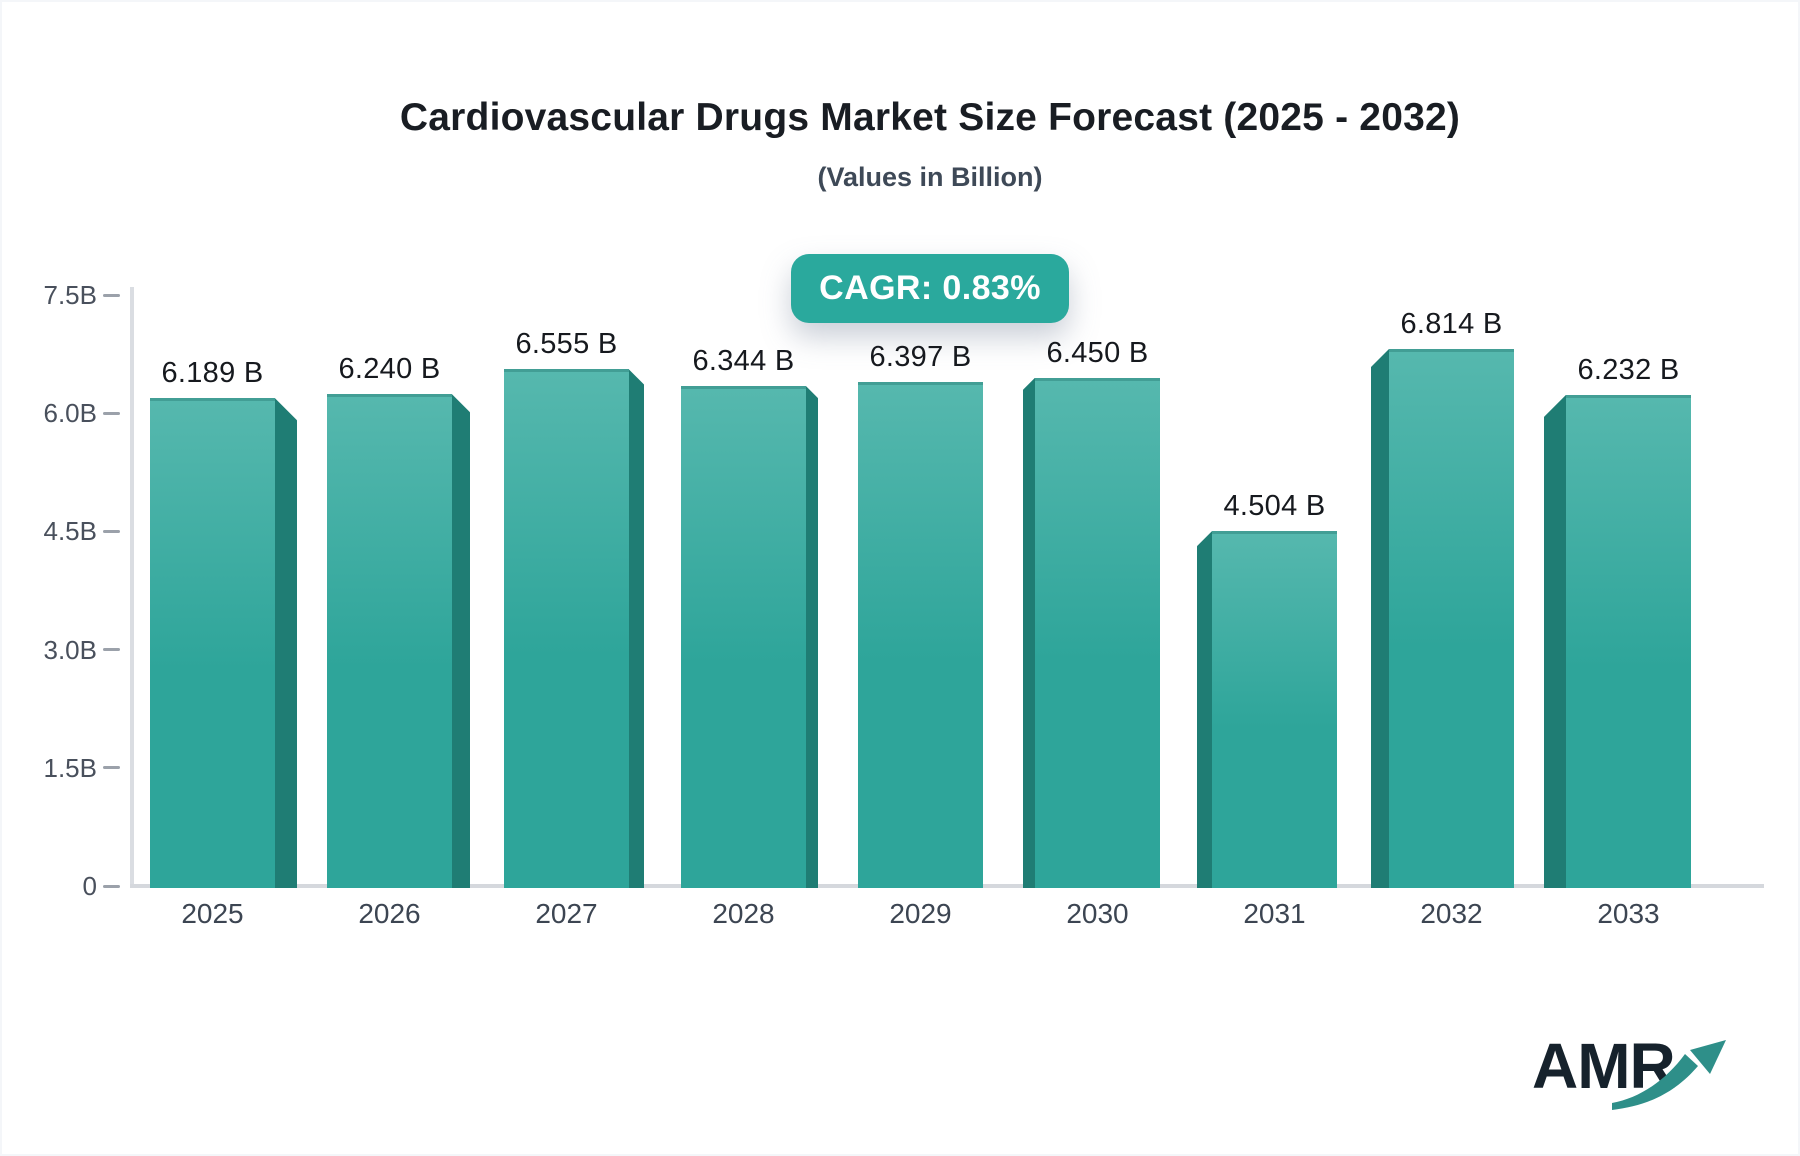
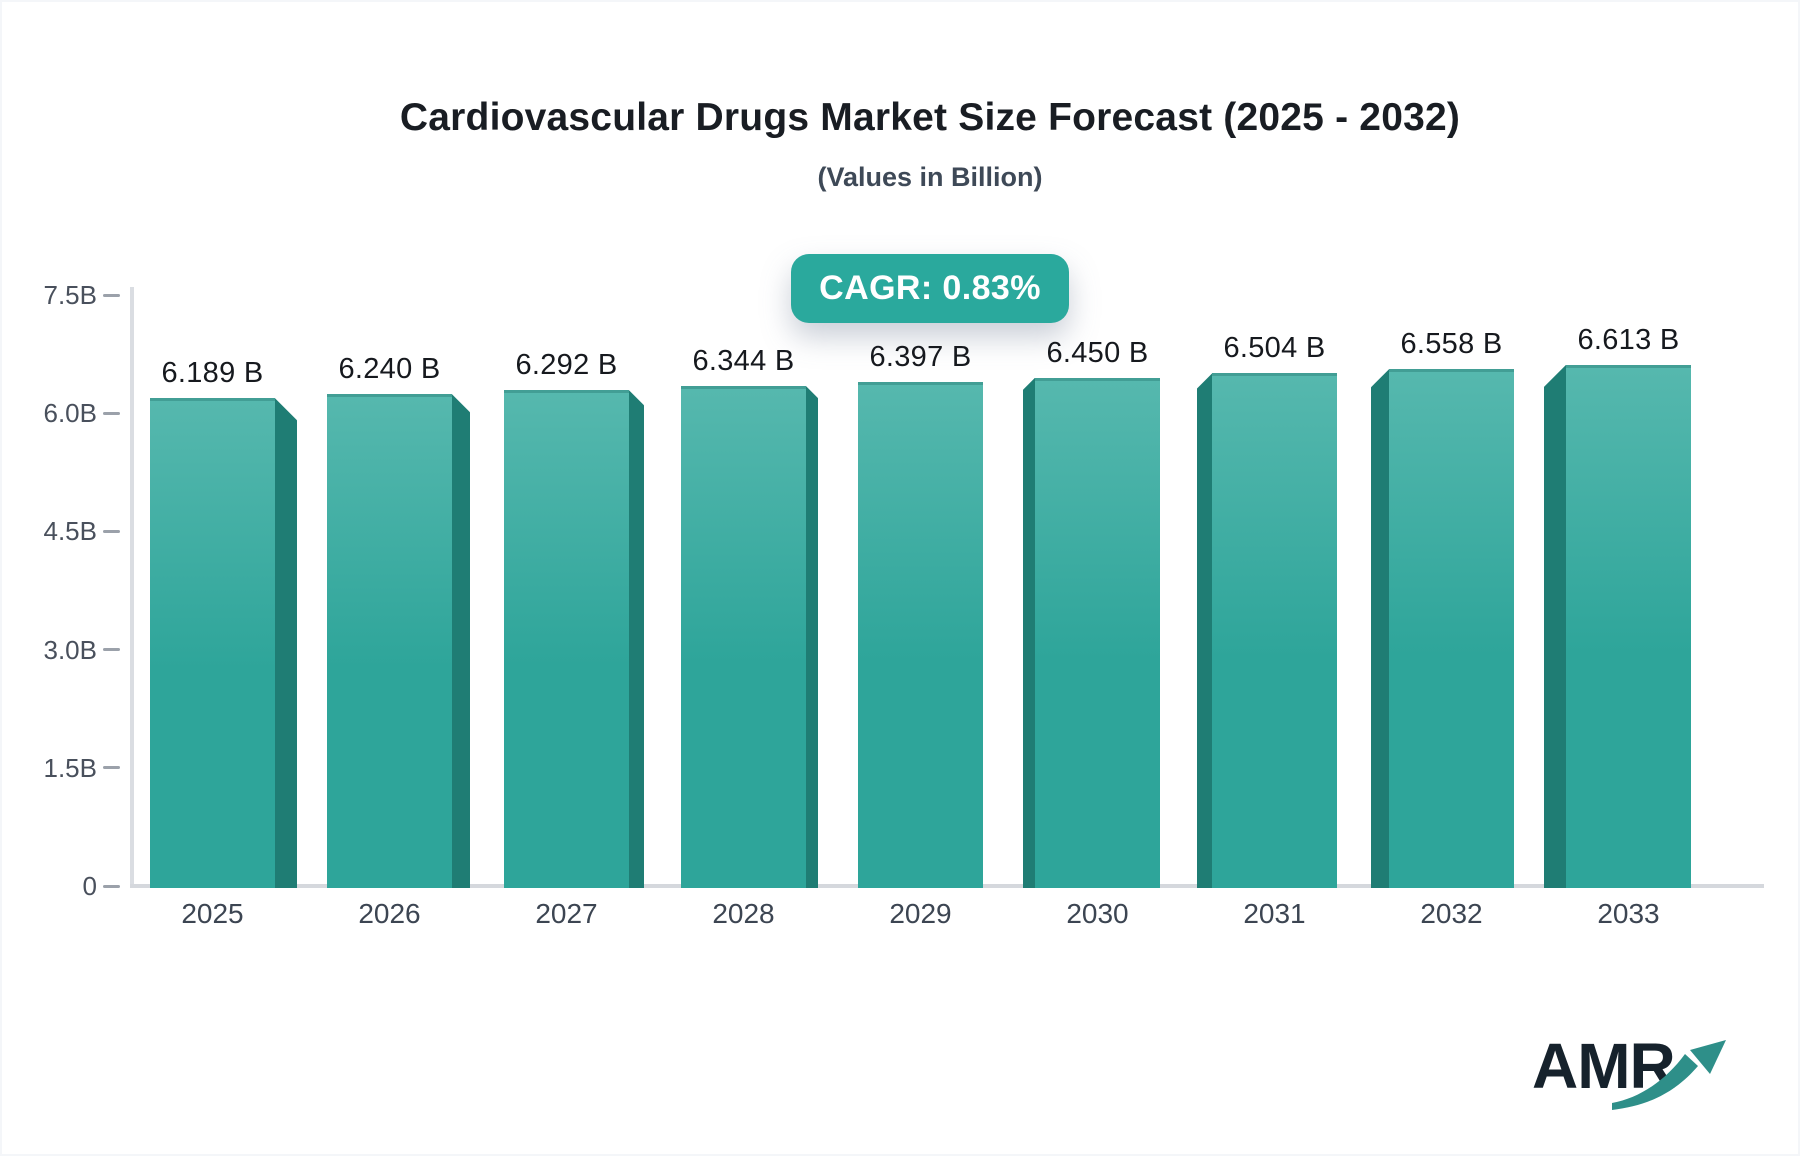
2027: 6.555 -> 6.292
2031: 4.504 -> 6.504
2032: 6.814 -> 6.558
2033: 6.232 -> 6.613
